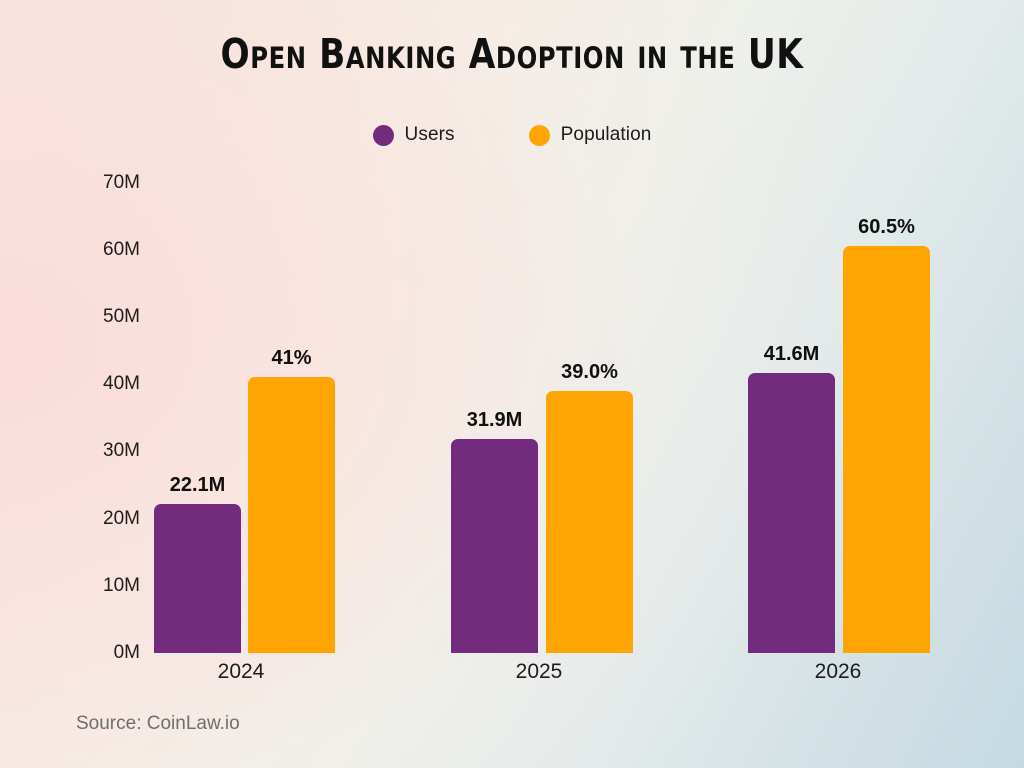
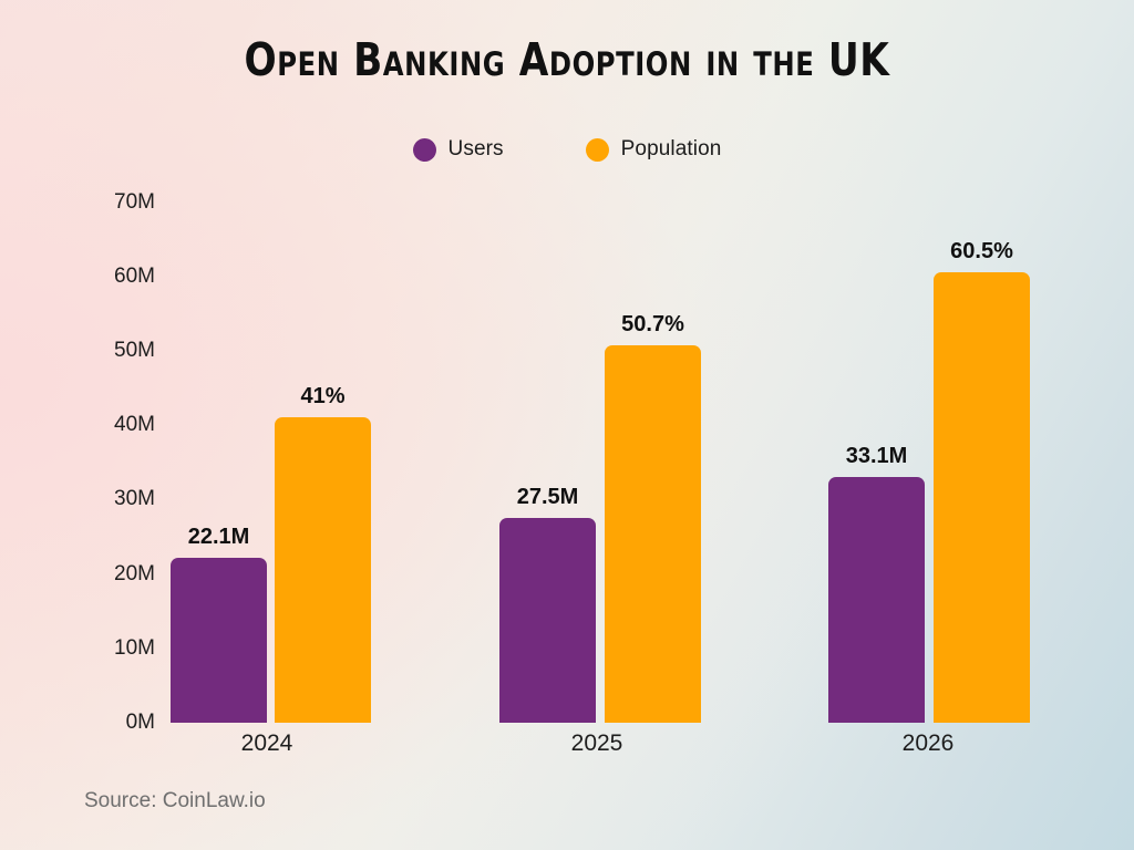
Users/2025: 31.9M -> 27.5M
Population/2025: 39.0% -> 50.7%
Users/2026: 41.6M -> 33.1M
